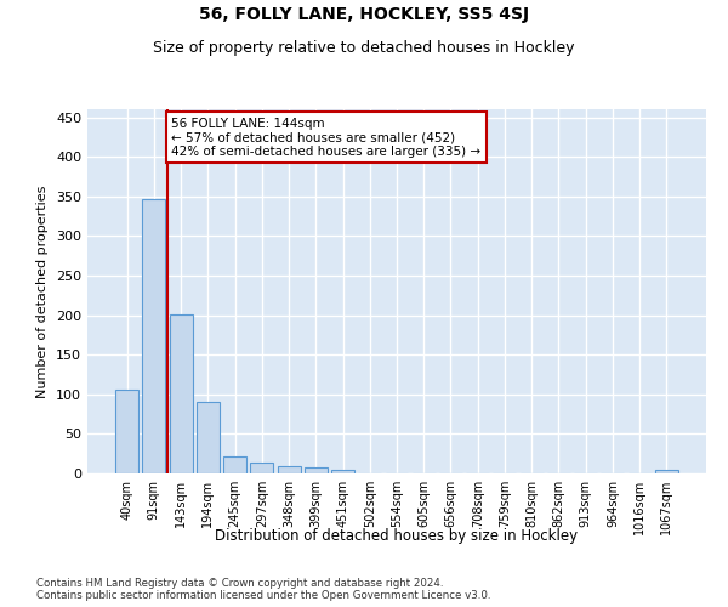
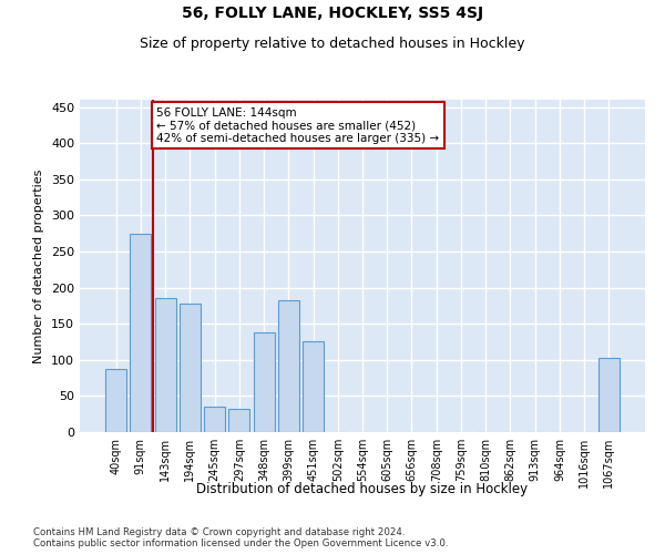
40sqm: 106 -> 88
91sqm: 347 -> 274
143sqm: 201 -> 186
194sqm: 90 -> 178
245sqm: 22 -> 36
297sqm: 14 -> 32
348sqm: 9 -> 138
399sqm: 8 -> 182
451sqm: 5 -> 126
1067sqm: 4 -> 102
